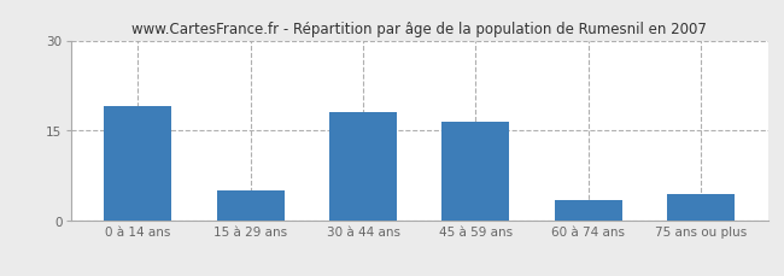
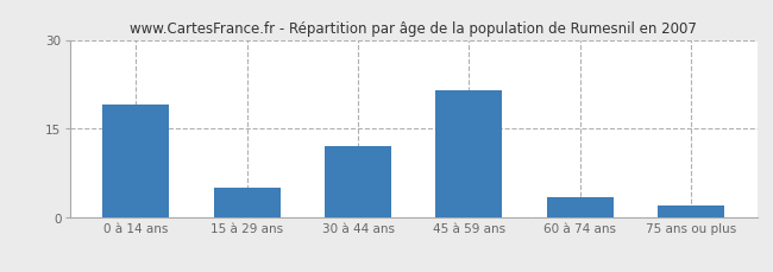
30 à 44 ans: 18.0 -> 12.0
45 à 59 ans: 16.5 -> 21.5
75 ans ou plus: 4.5 -> 2.0
